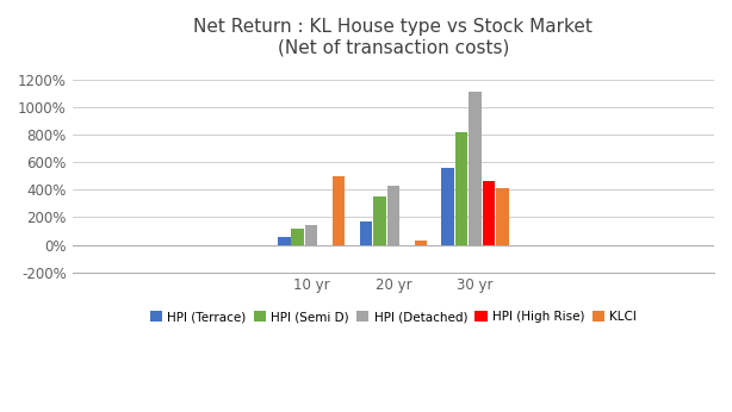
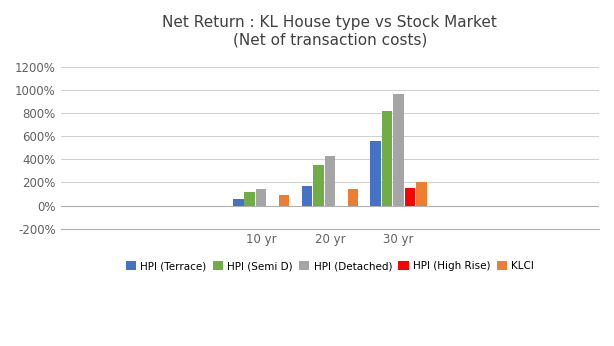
KLCI/10 yr: 500% -> 90%
KLCI/20 yr: 30% -> 140%
HPI (Detached)/30 yr: 1110% -> 970%
HPI (High Rise)/30 yr: 460% -> 150%
KLCI/30 yr: 410% -> 200%
